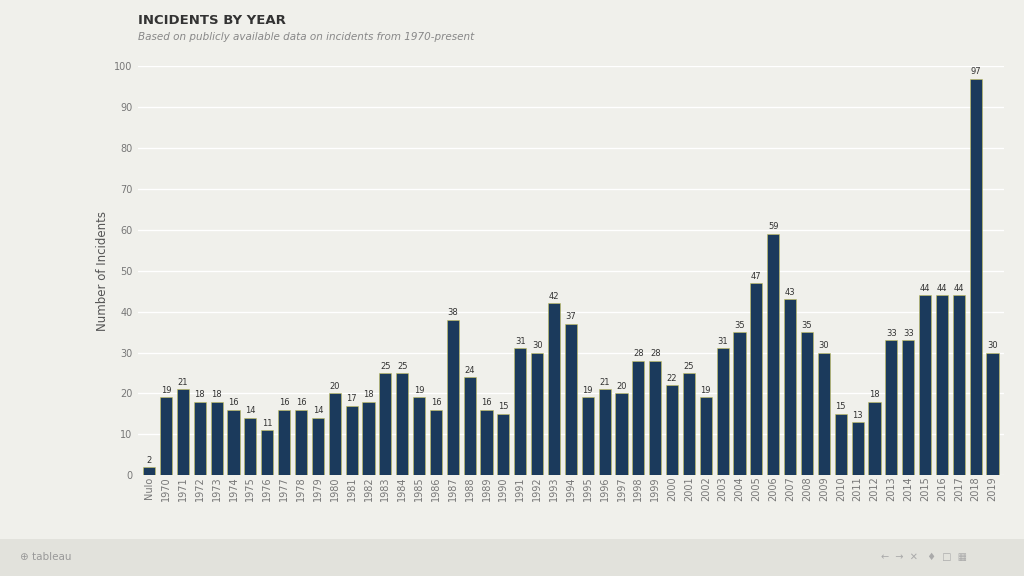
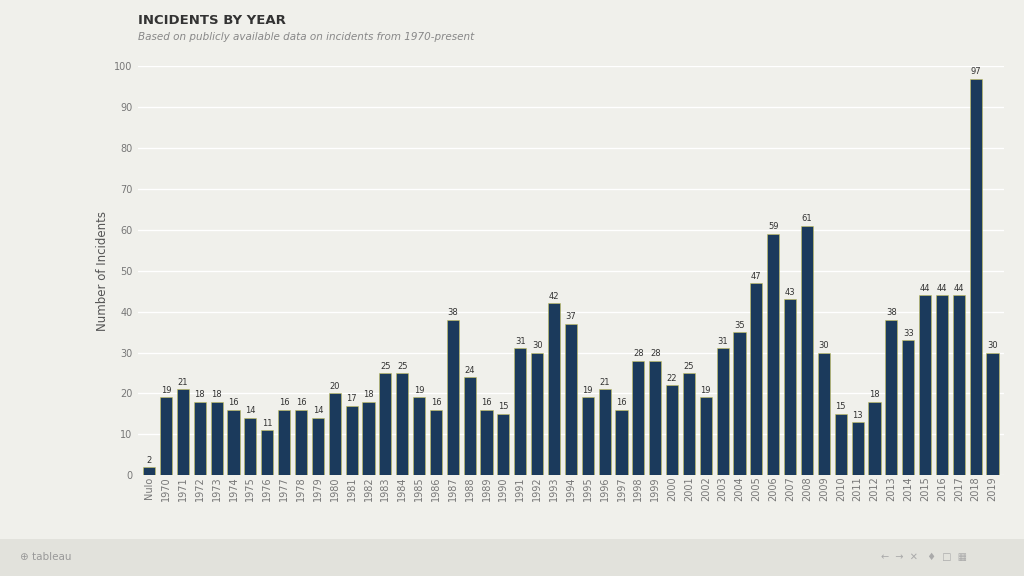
1997: 20 -> 16
2008: 35 -> 61
2013: 33 -> 38
